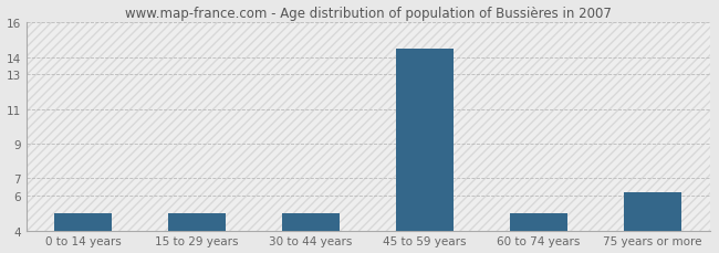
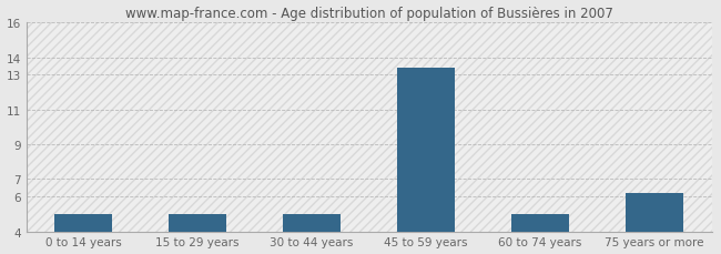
45 to 59 years: 14.5 -> 13.4
